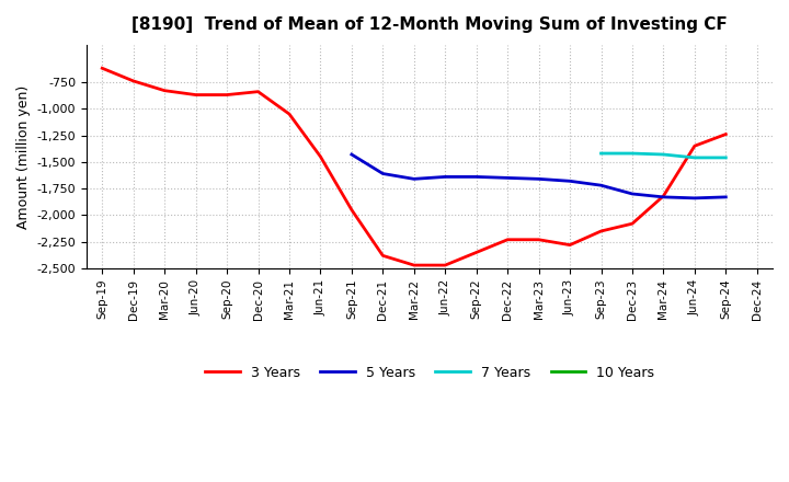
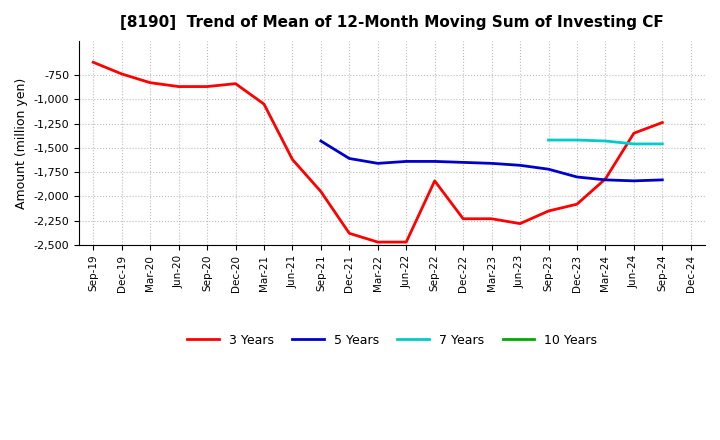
3 Years/Jun-21: -1,450 -> -1,620
3 Years/Sep-22: -2,350 -> -1,840
